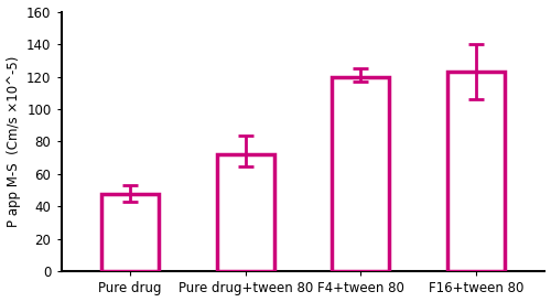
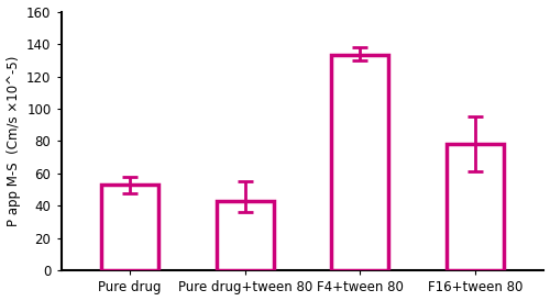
Pure drug: 48 -> 53
Pure drug+tween 80: 72 -> 43
F4+tween 80: 120 -> 133
F16+tween 80: 123 -> 78
